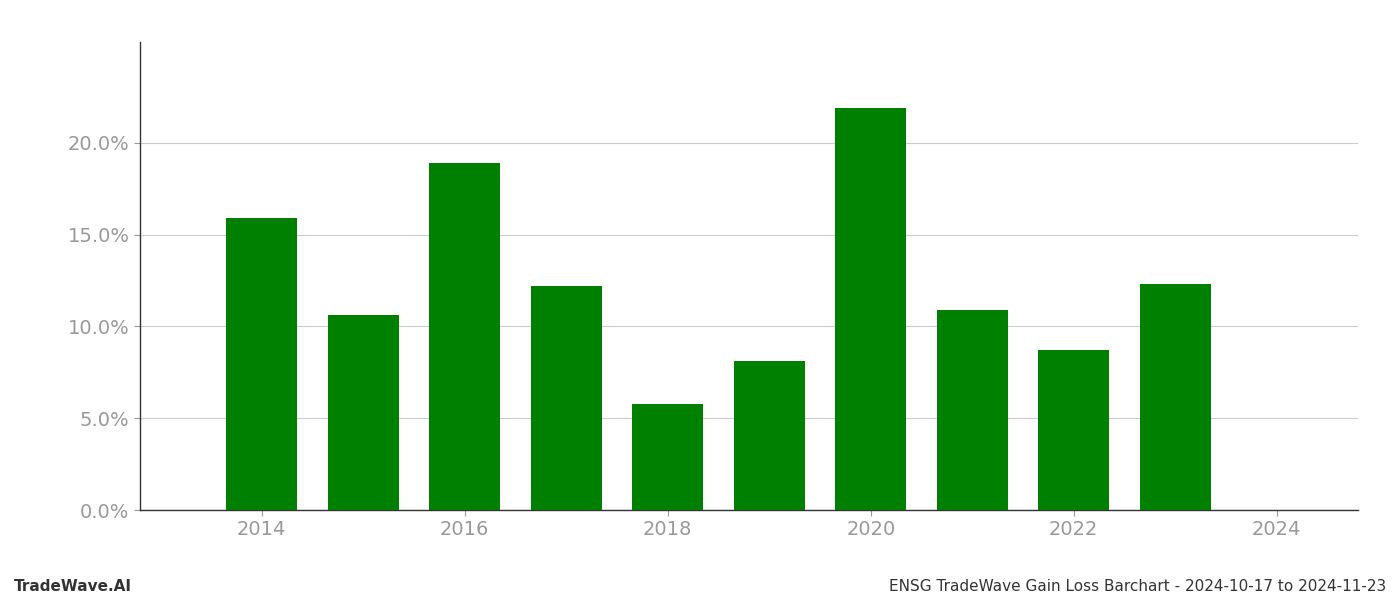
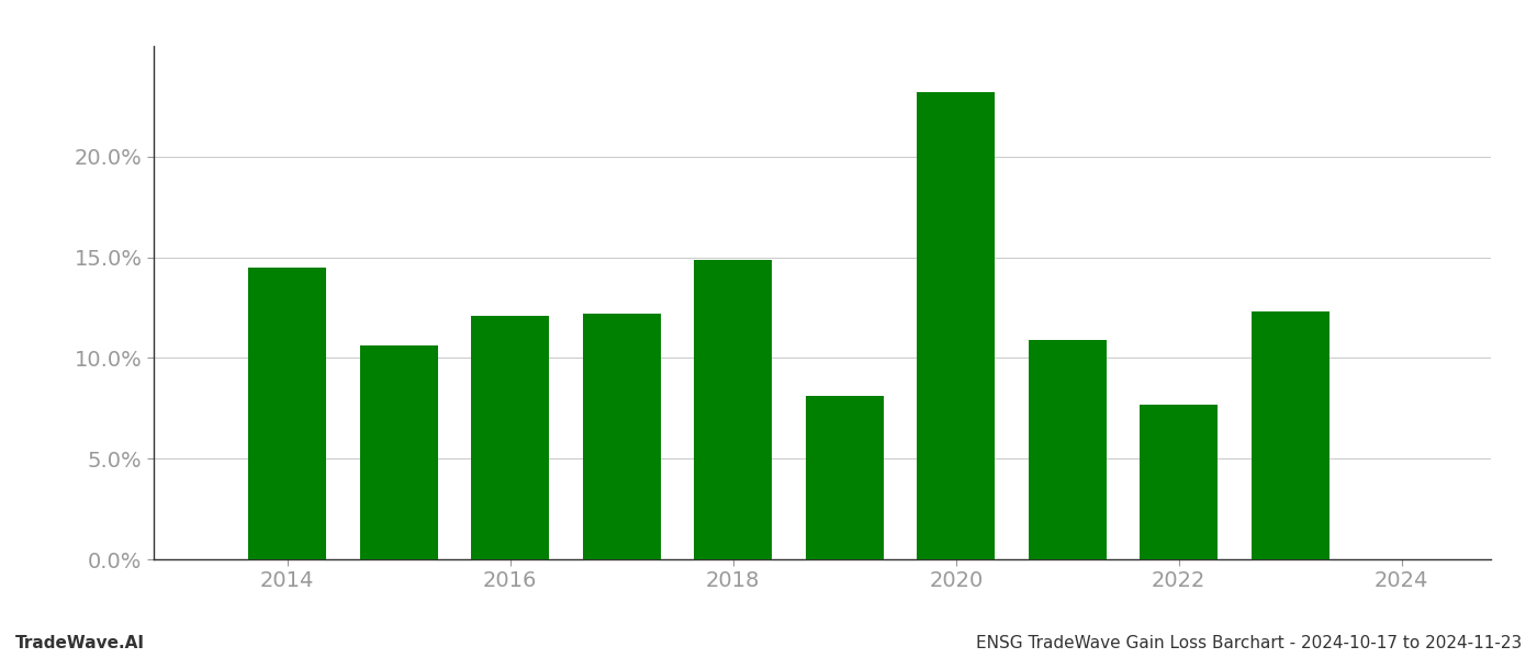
2014: 15.9% -> 14.5%
2016: 18.9% -> 12.1%
2018: 5.8% -> 14.9%
2020: 21.9% -> 23.2%
2022: 8.7% -> 7.7%
